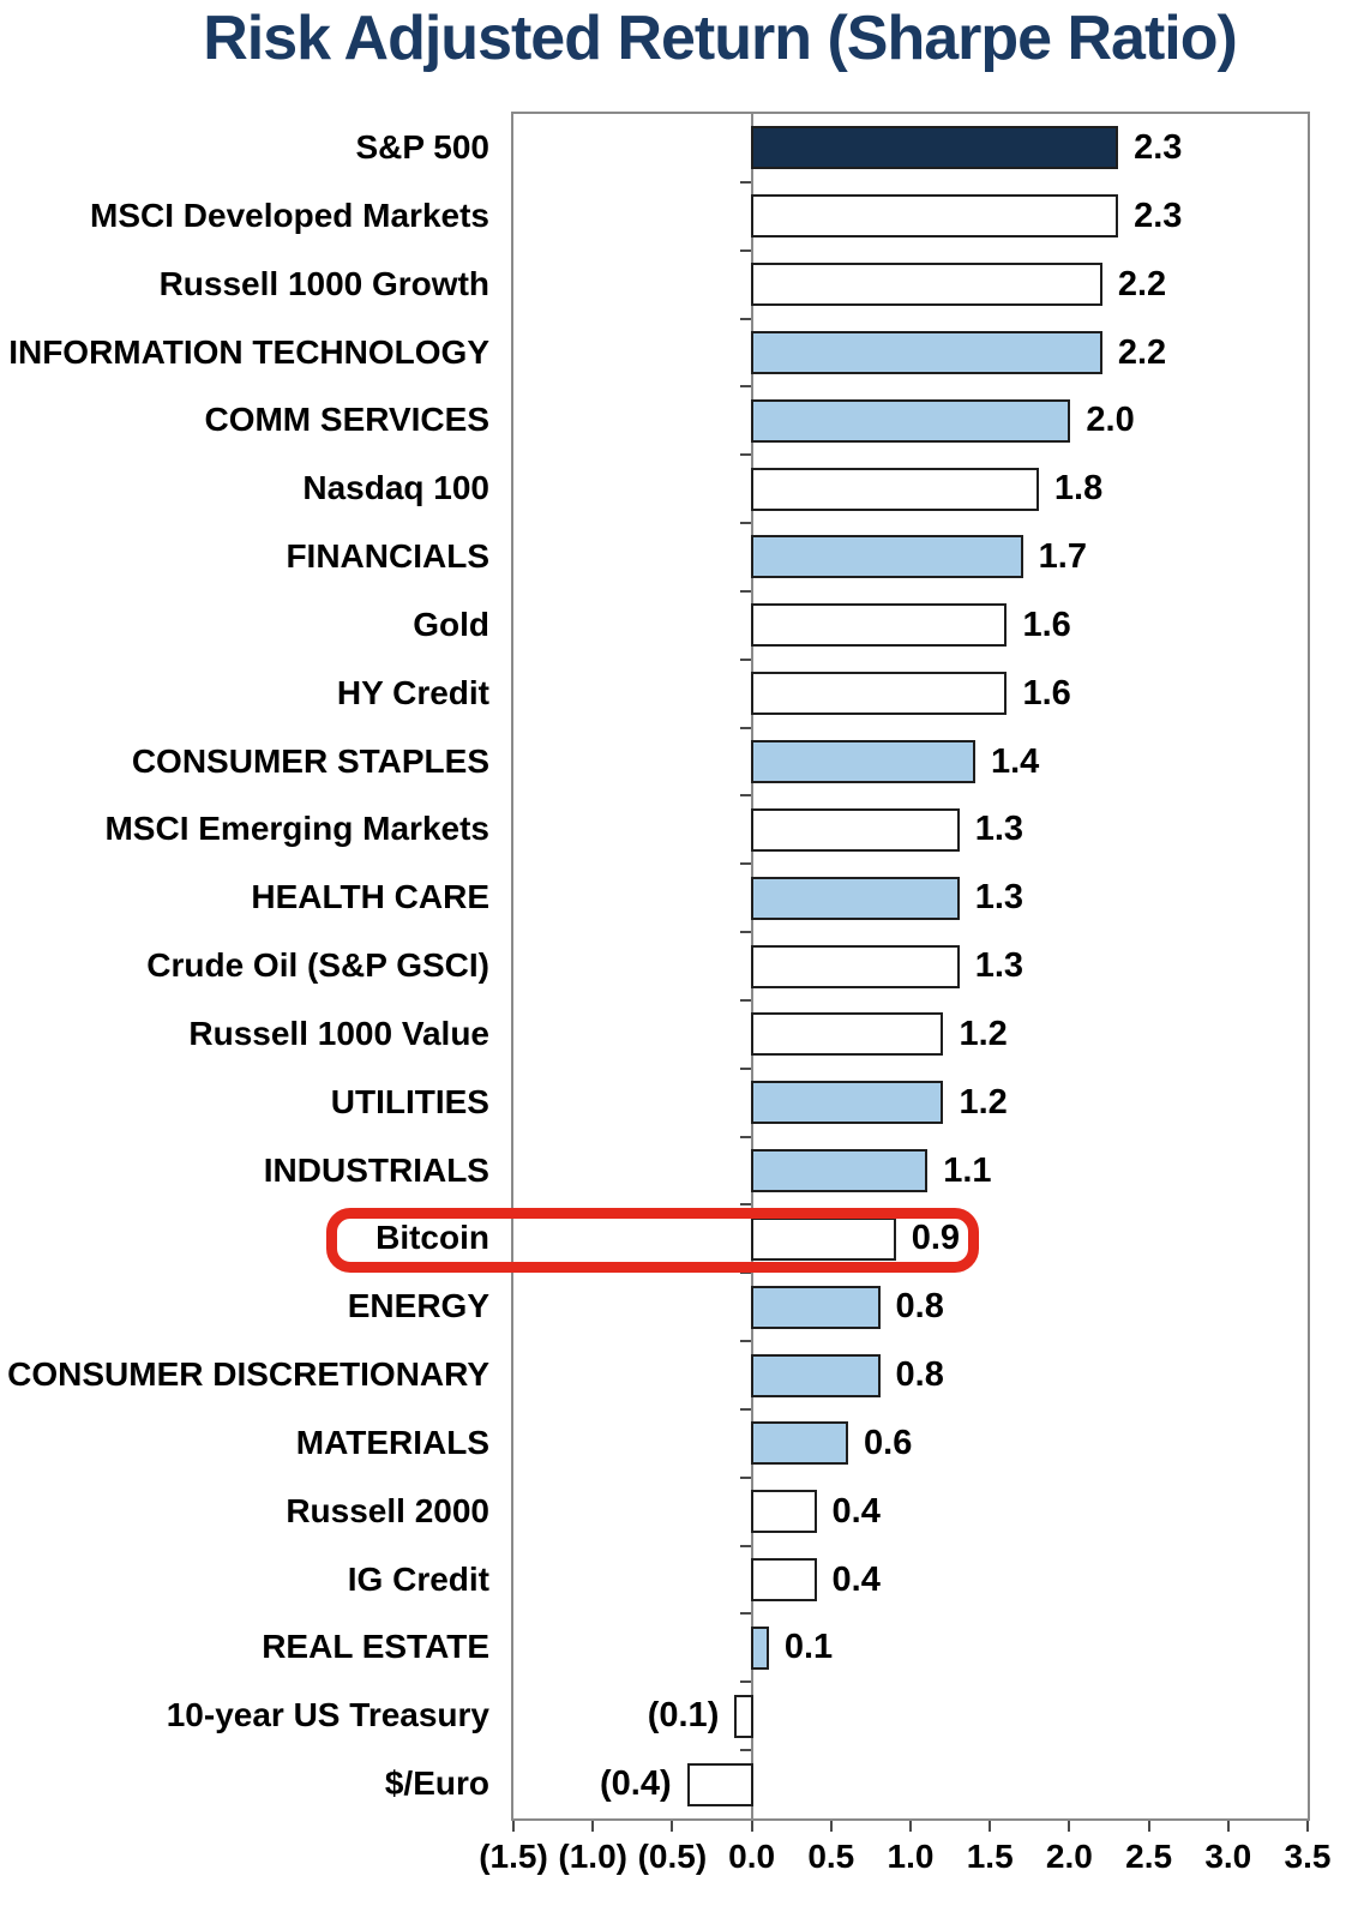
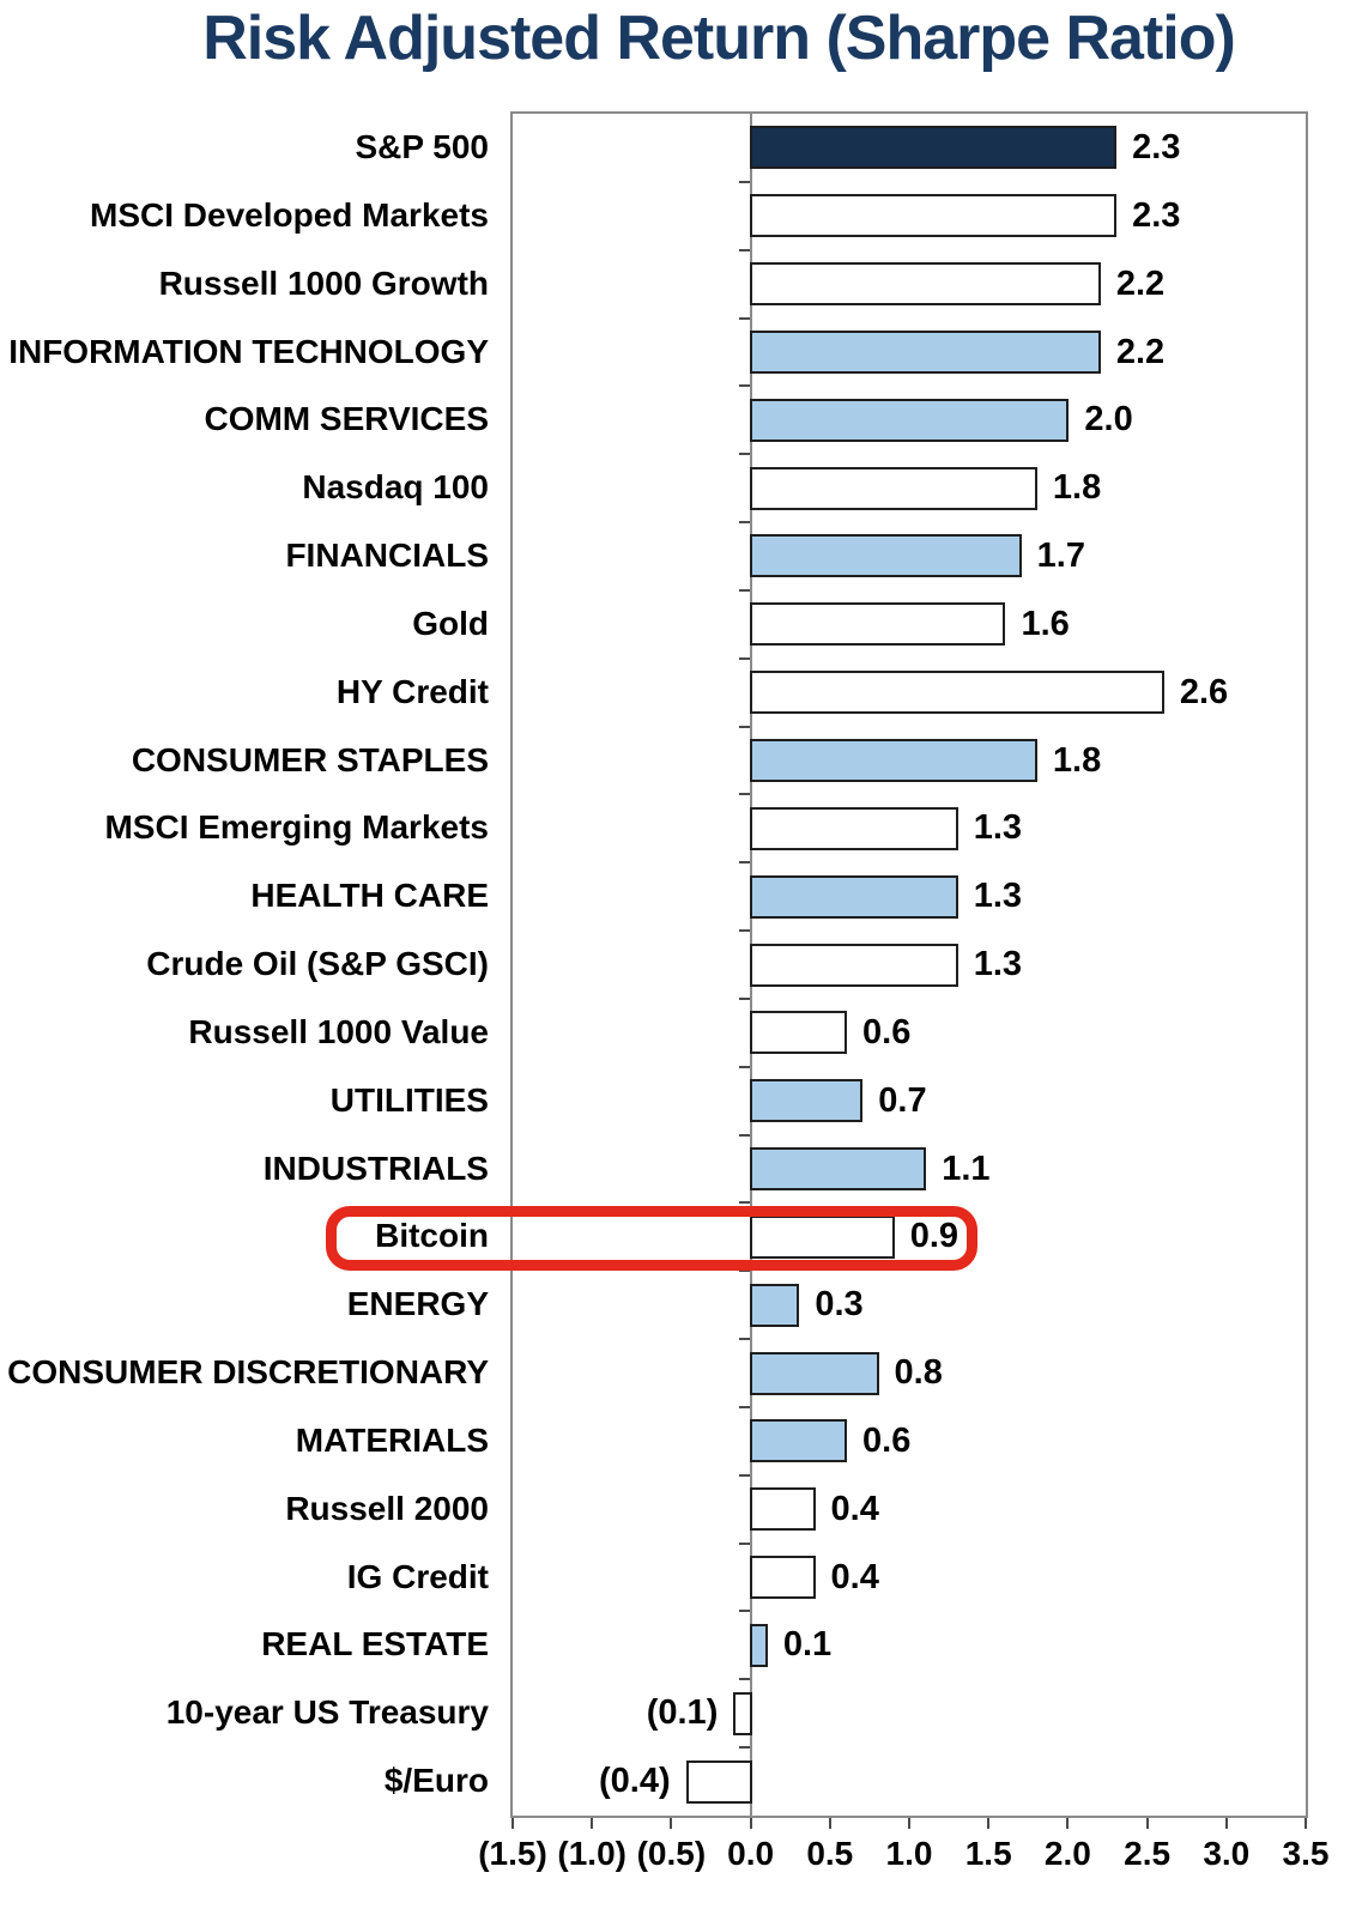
HY Credit: 1.6 -> 2.6
CONSUMER STAPLES: 1.4 -> 1.8
Russell 1000 Value: 1.2 -> 0.6
UTILITIES: 1.2 -> 0.7
ENERGY: 0.8 -> 0.3
